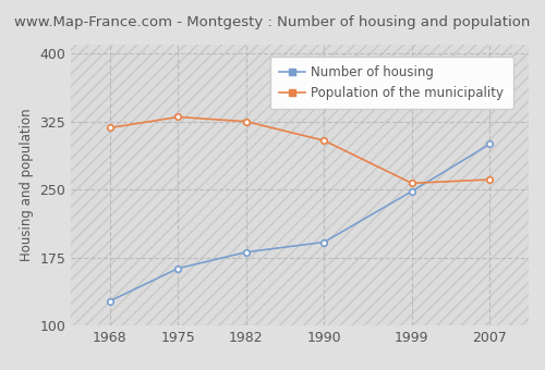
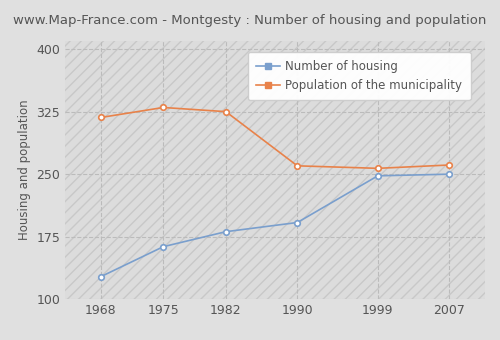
Population of the municipality/1990: 304 -> 260
Number of housing/2007: 300 -> 250
